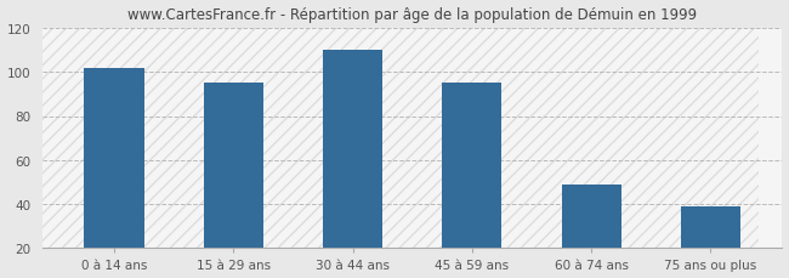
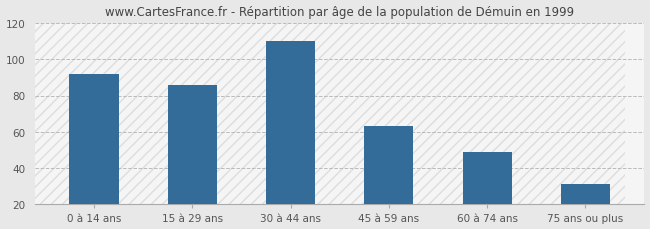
0 à 14 ans: 102 -> 92
15 à 29 ans: 95 -> 86
45 à 59 ans: 95 -> 63
75 ans ou plus: 39 -> 31
